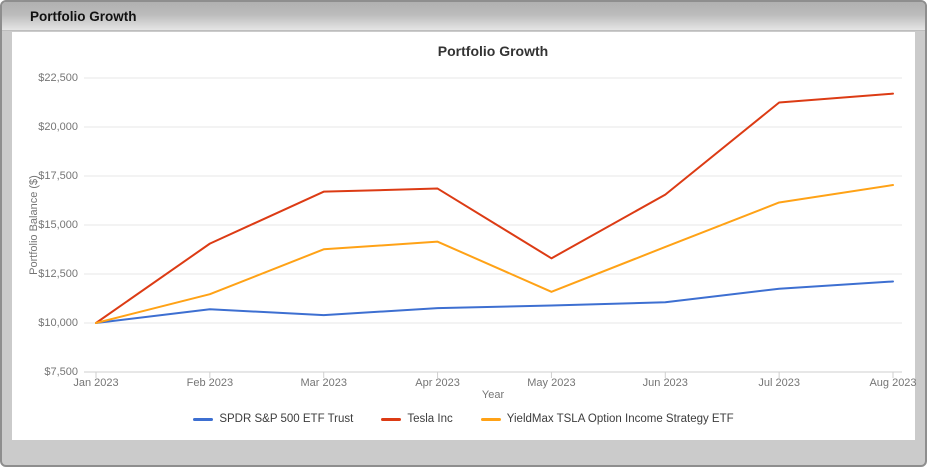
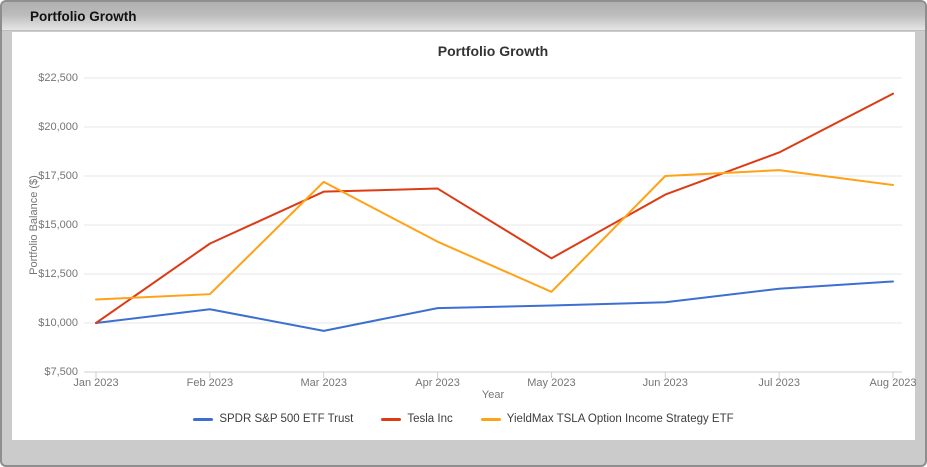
YieldMax TSLA Option Income Strategy ETF/Jan 2023: $10000 -> $11200
SPDR S&P 500 ETF Trust/Mar 2023: $10400 -> $9600
YieldMax TSLA Option Income Strategy ETF/Mar 2023: $13800 -> $17200
YieldMax TSLA Option Income Strategy ETF/Jun 2023: $13900 -> $17500
Tesla Inc/Jul 2023: $21200 -> $18700
YieldMax TSLA Option Income Strategy ETF/Jul 2023: $16200 -> $17800
